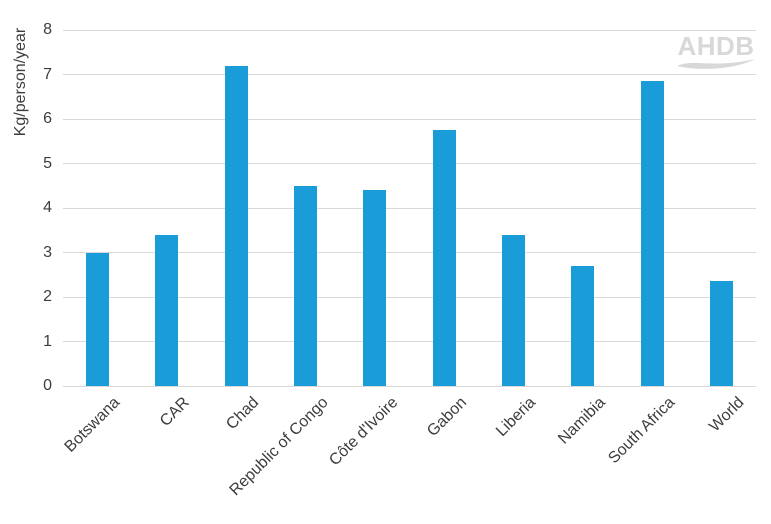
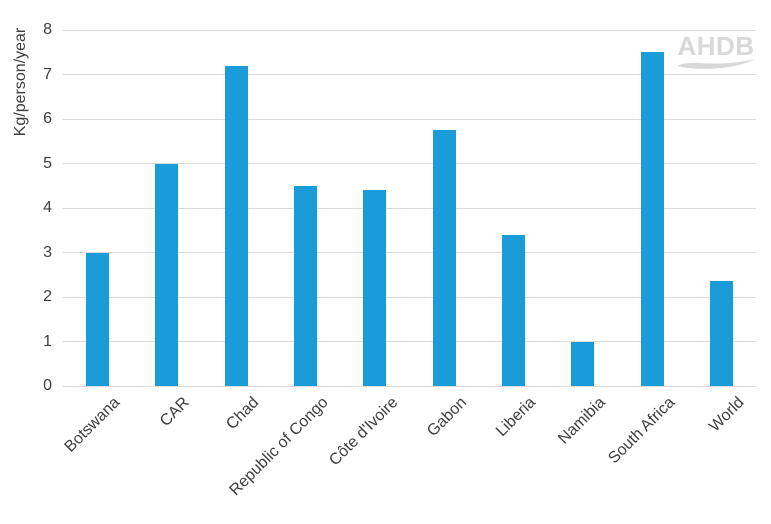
CAR: 3.4 -> 5.0
Namibia: 2.7 -> 1.0
South Africa: 6.8 -> 7.5
